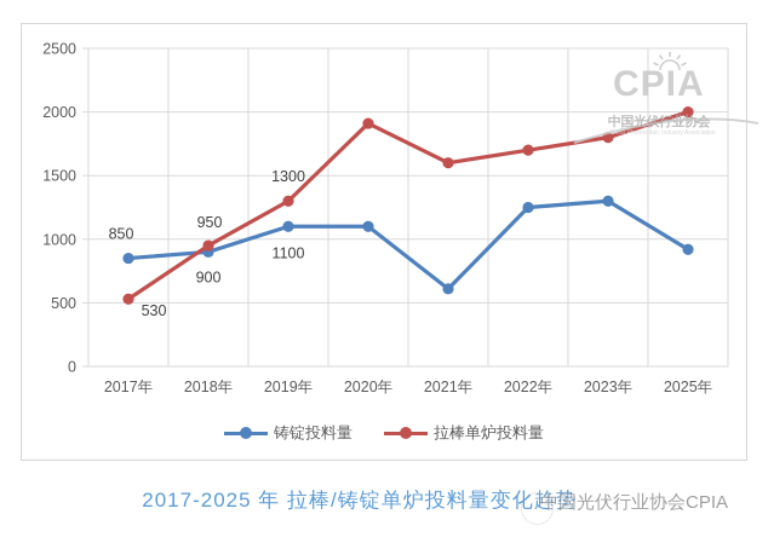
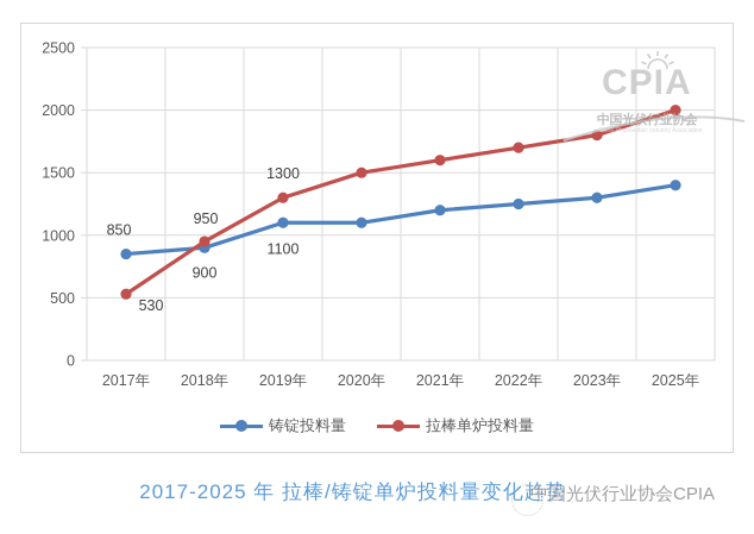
拉棒单炉投料量/2020年: 1910 -> 1500
铸锭投料量/2021年: 610 -> 1200
铸锭投料量/2025年: 920 -> 1400
